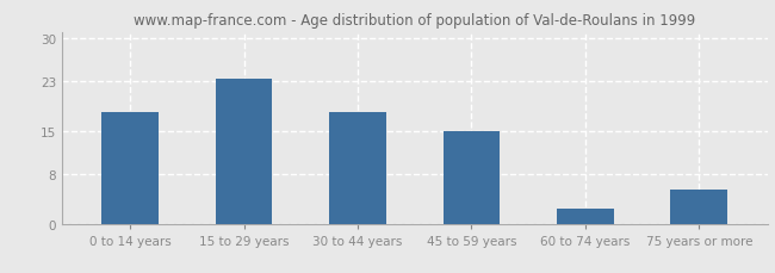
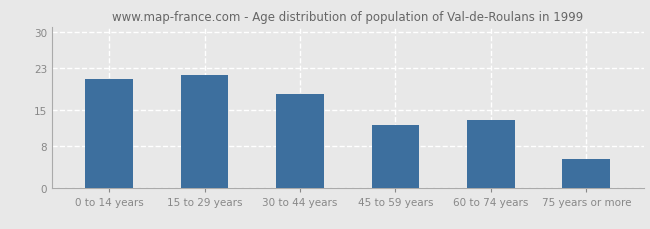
0 to 14 years: 18.0 -> 21.0
15 to 29 years: 23.5 -> 21.6
45 to 59 years: 15.0 -> 12.0
60 to 74 years: 2.5 -> 13.0
